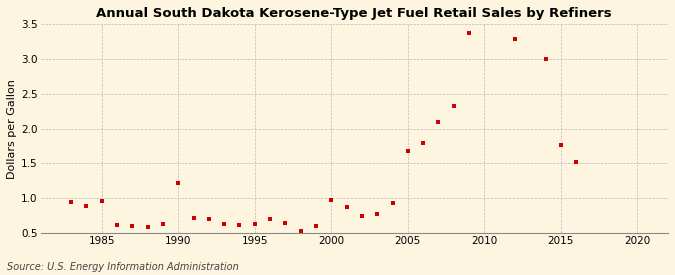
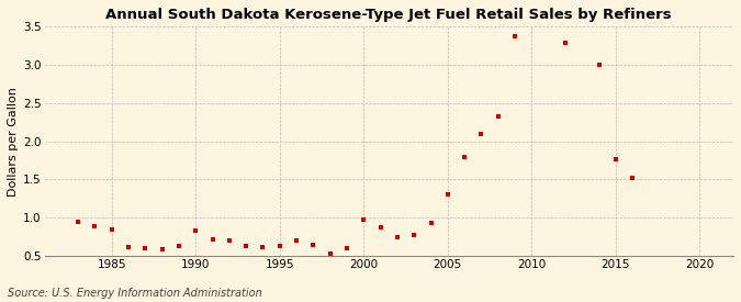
1985: 0.96 -> 0.85
1990: 1.22 -> 0.84
2005: 1.68 -> 1.30
